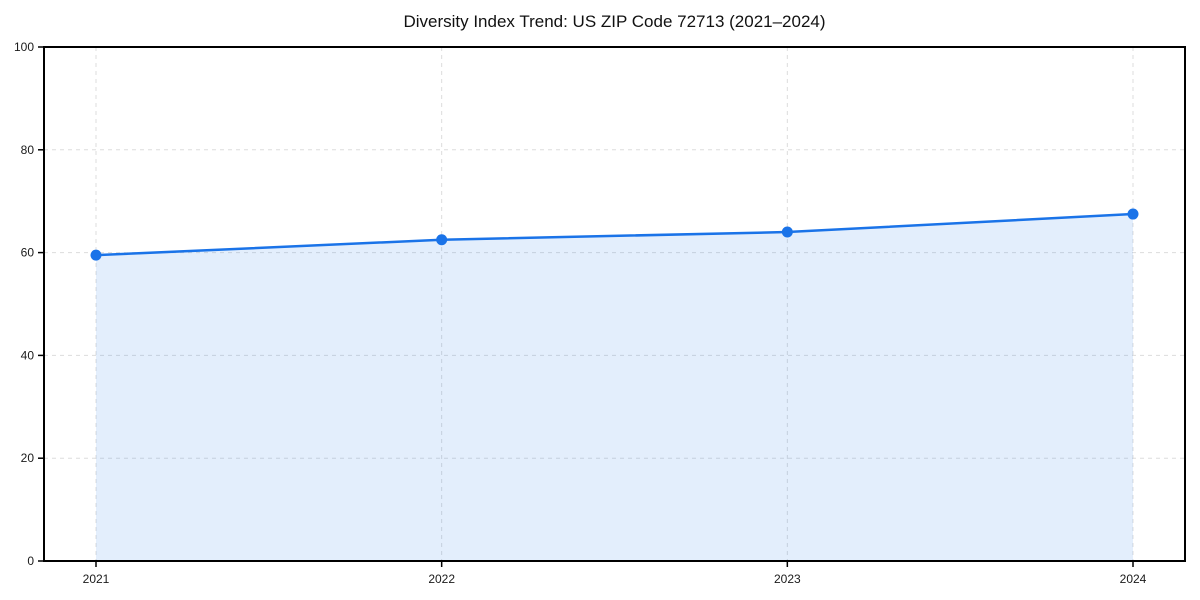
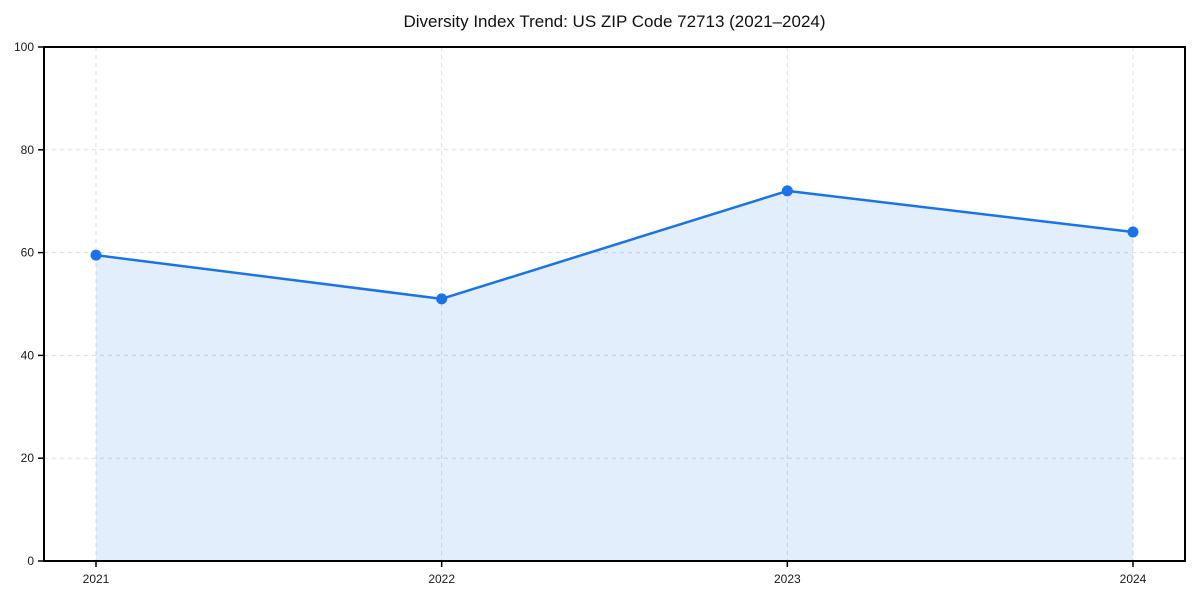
2022: 62 -> 51
2023: 64 -> 72
2024: 68 -> 64
